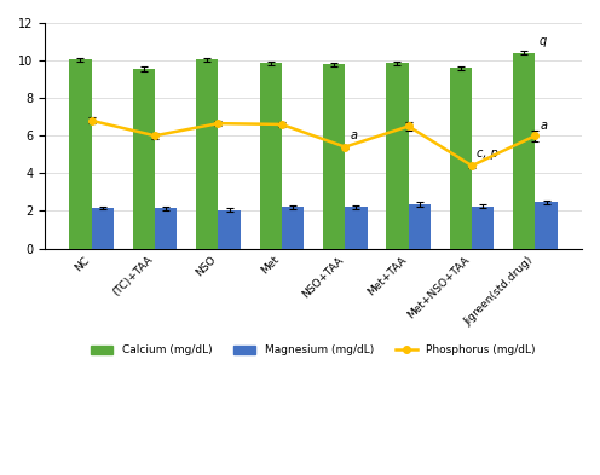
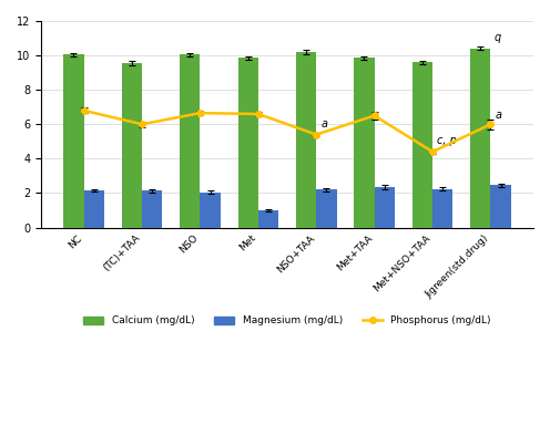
Magnesium (mg/dL)/Met: 2.2 -> 1.0
Calcium (mg/dL)/NSO+TAA: 9.8 -> 10.2
